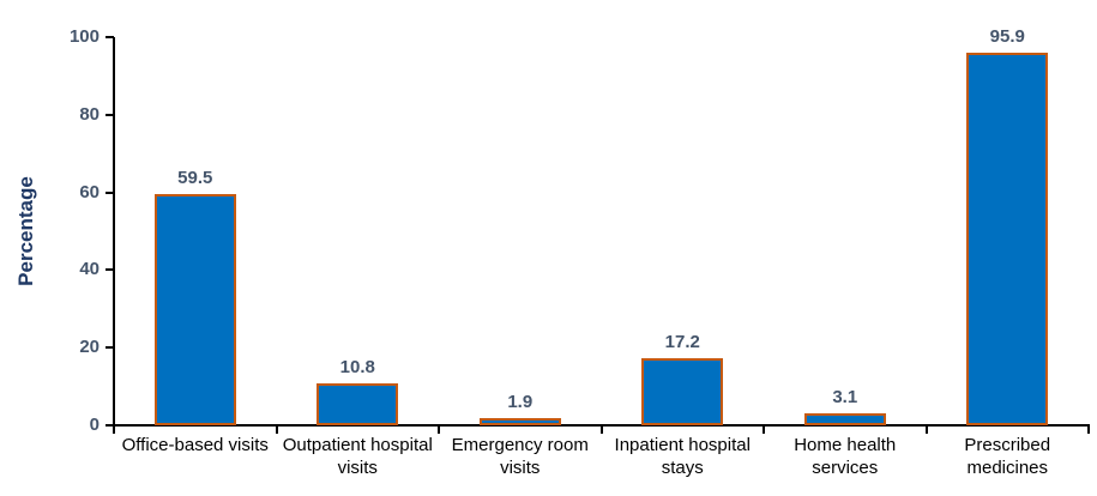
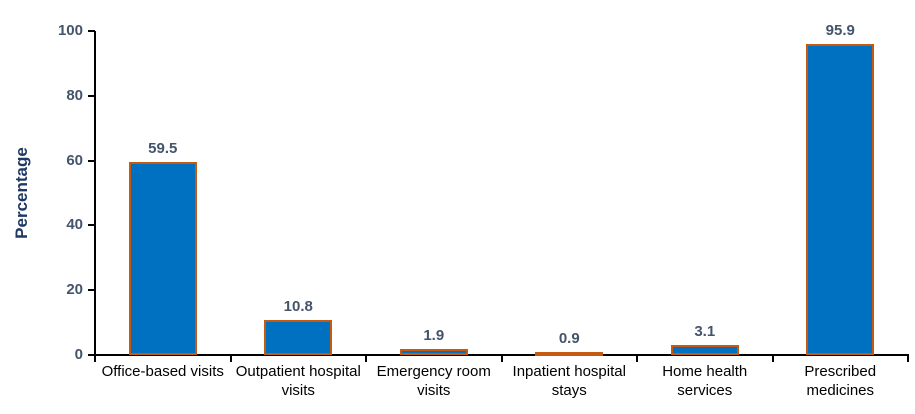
Inpatient hospital stays: 17.2 -> 0.9
